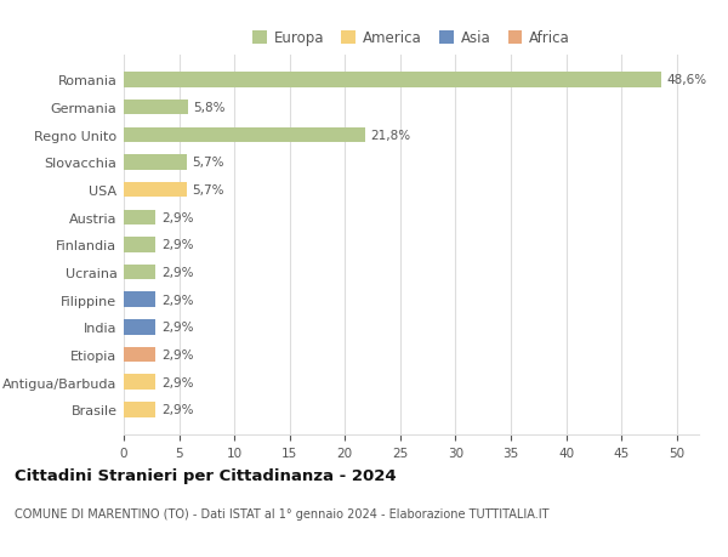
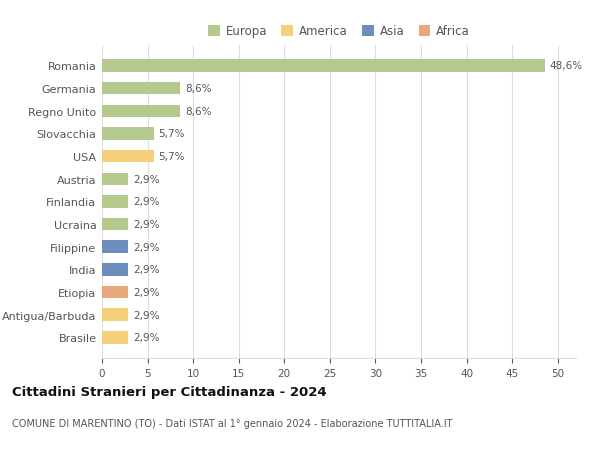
Germania: 5,8% -> 8,6%
Regno Unito: 21,8% -> 8,6%
